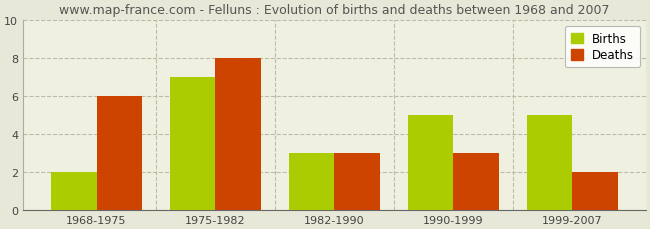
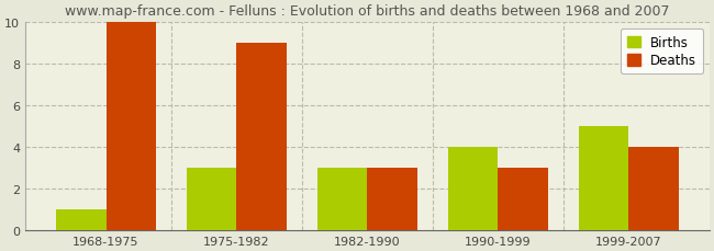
Births/1968-1975: 2 -> 1
Deaths/1968-1975: 6 -> 10
Births/1975-1982: 7 -> 3
Deaths/1975-1982: 8 -> 9
Births/1990-1999: 5 -> 4
Deaths/1999-2007: 2 -> 4
